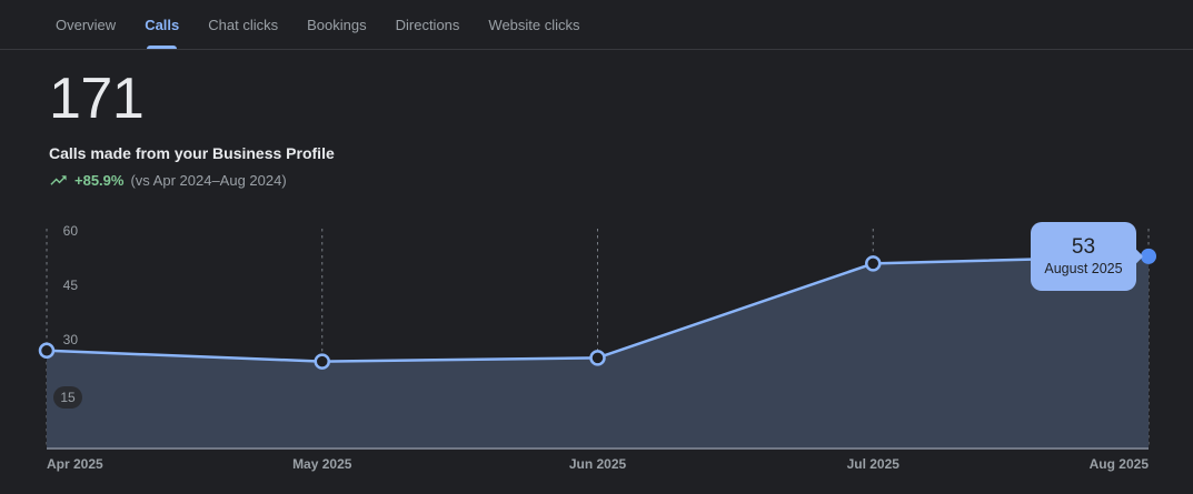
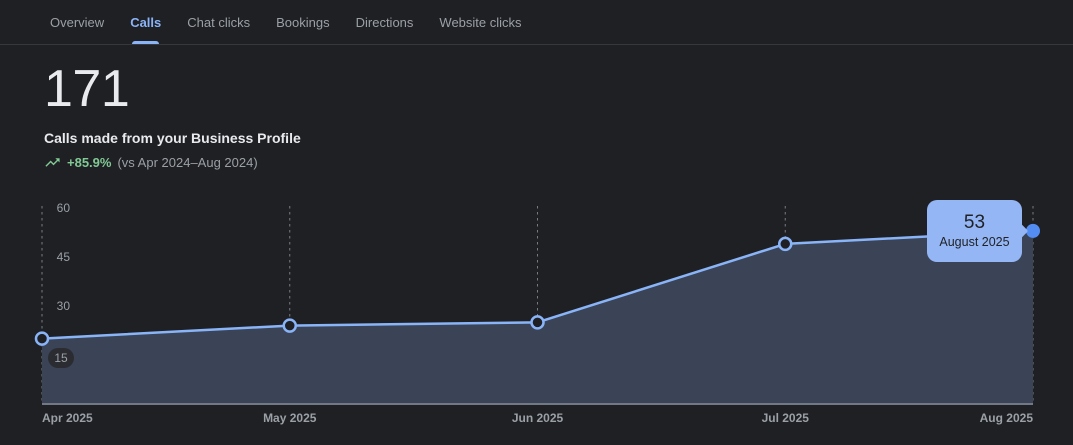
Apr 2025: 27 -> 20
Jul 2025: 51 -> 49
